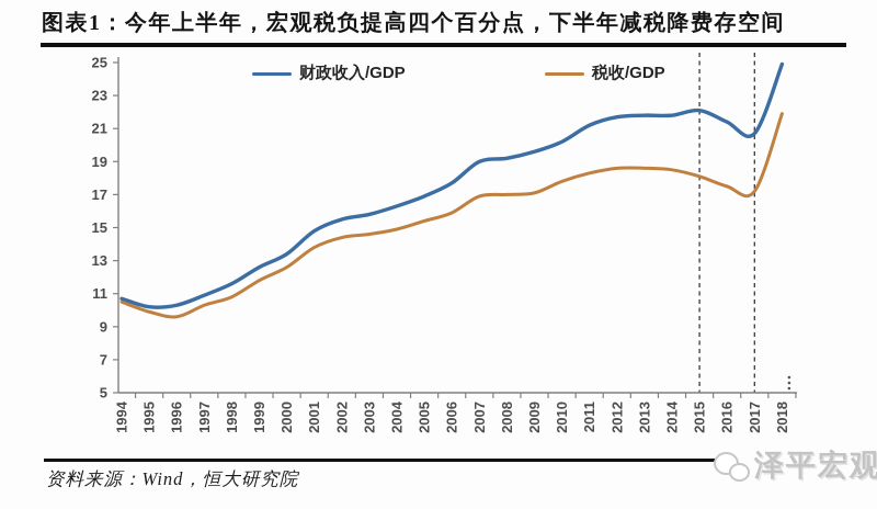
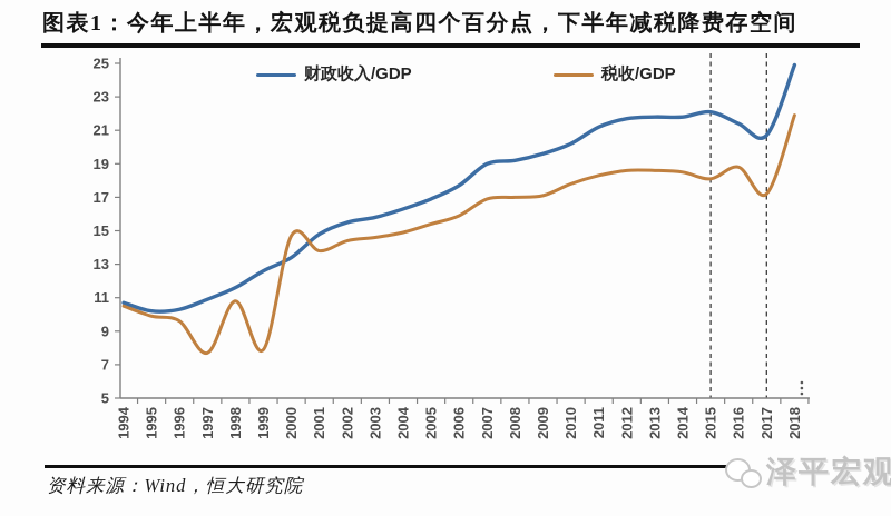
税收/GDP/1997: 10.3 -> 7.7
税收/GDP/1999: 11.8 -> 7.9
税收/GDP/2000: 12.6 -> 14.7
税收/GDP/2016: 17.5 -> 18.8
